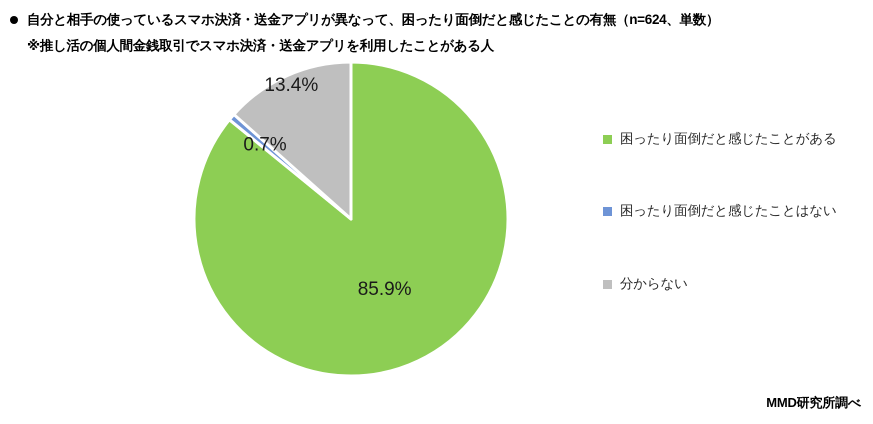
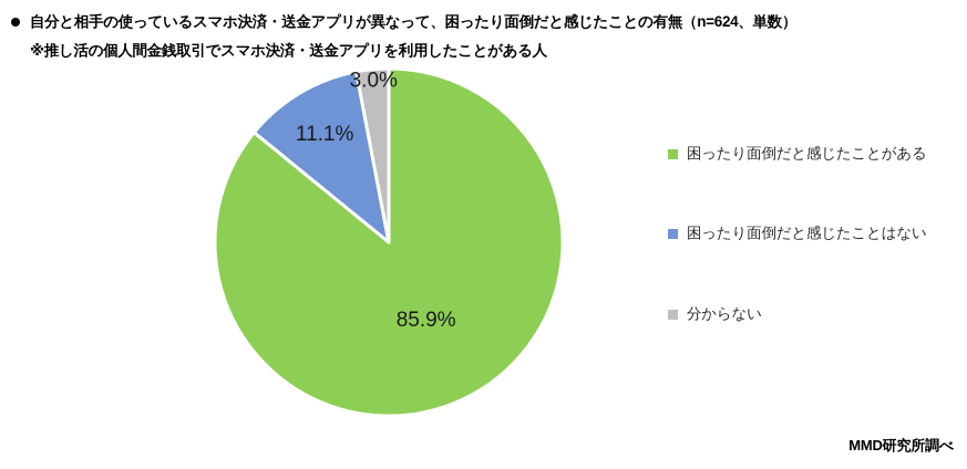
困ったり面倒だと感じたことはない: 0.7% -> 11.1%
分からない: 13.4% -> 3.0%
